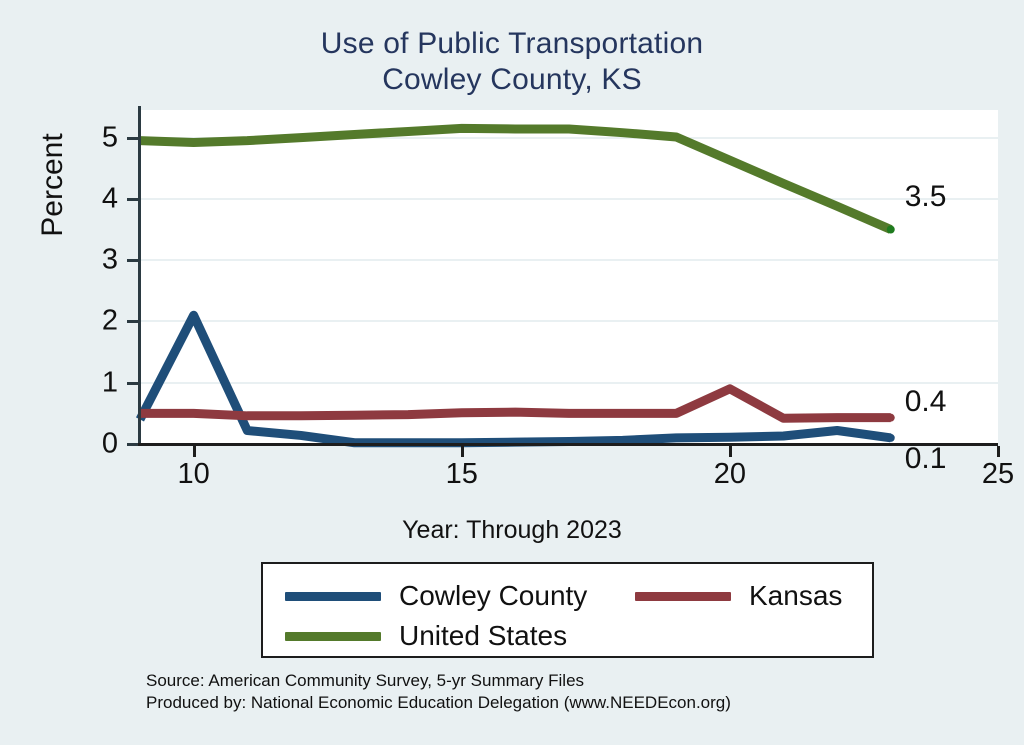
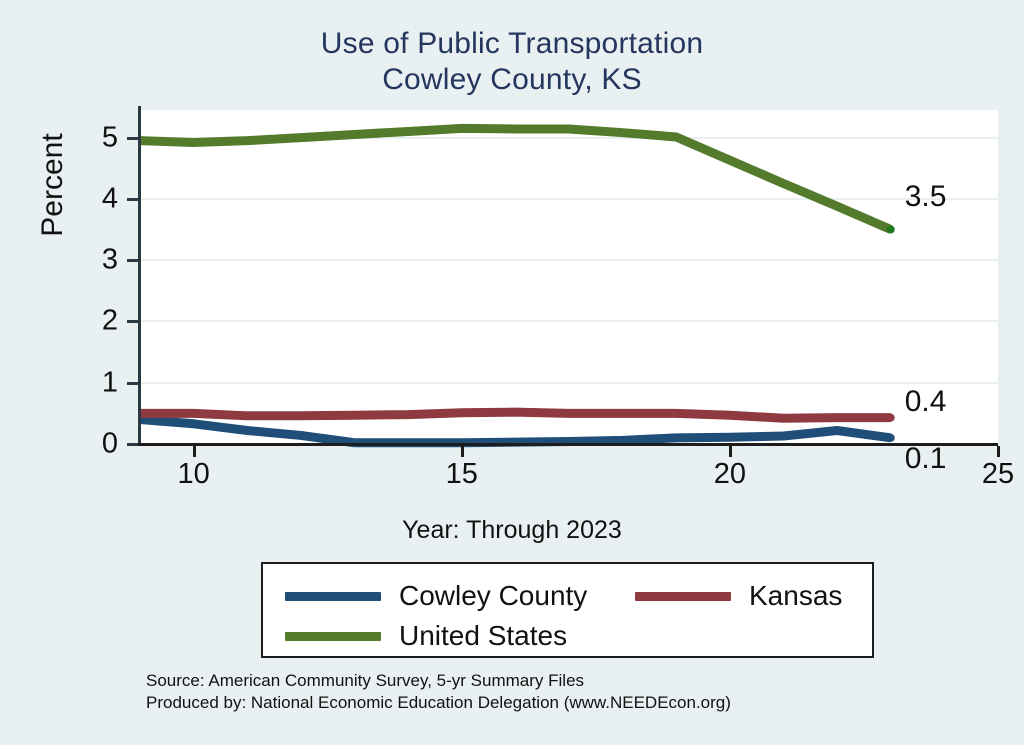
Cowley County/10: 2.1 -> 0.3
Kansas/20: 0.9 -> 0.5
